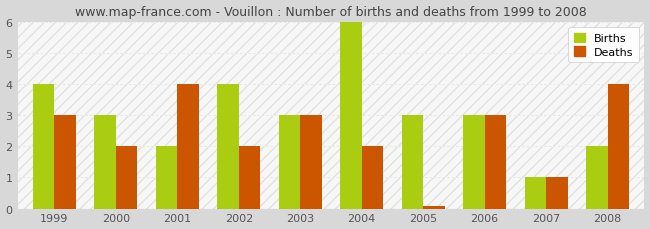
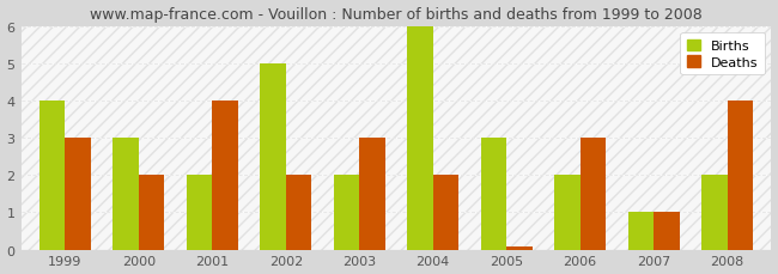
Births/2002: 4 -> 5
Births/2003: 3 -> 2
Births/2006: 3 -> 2
